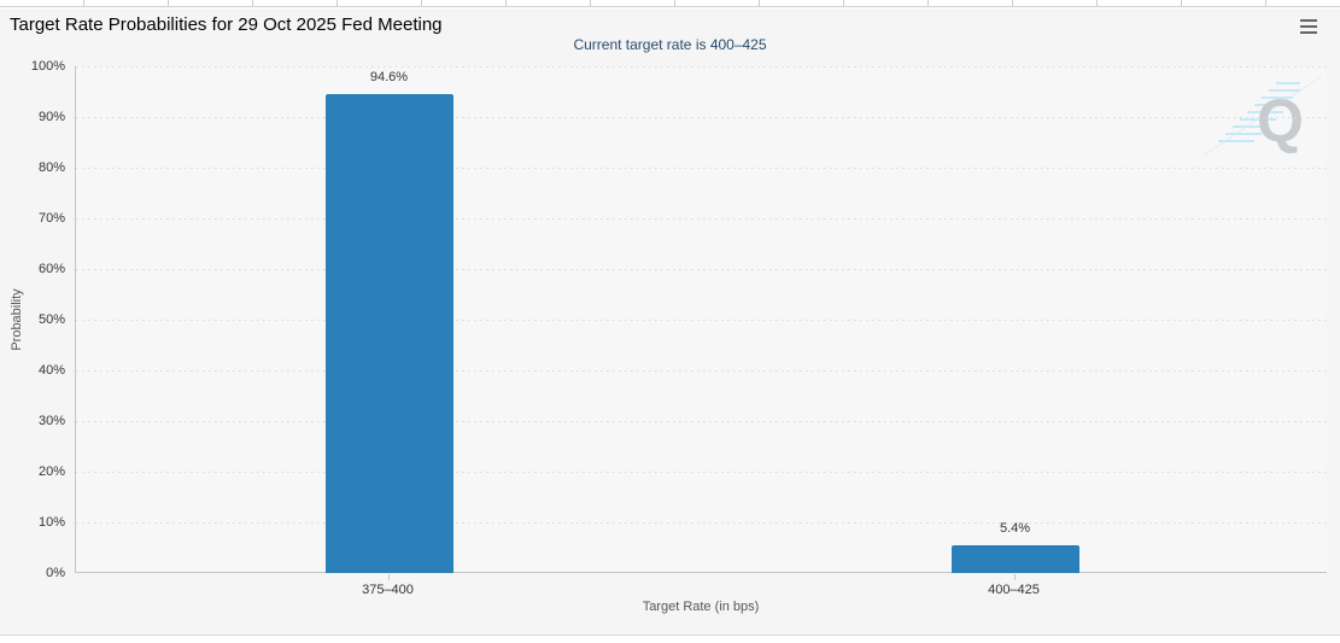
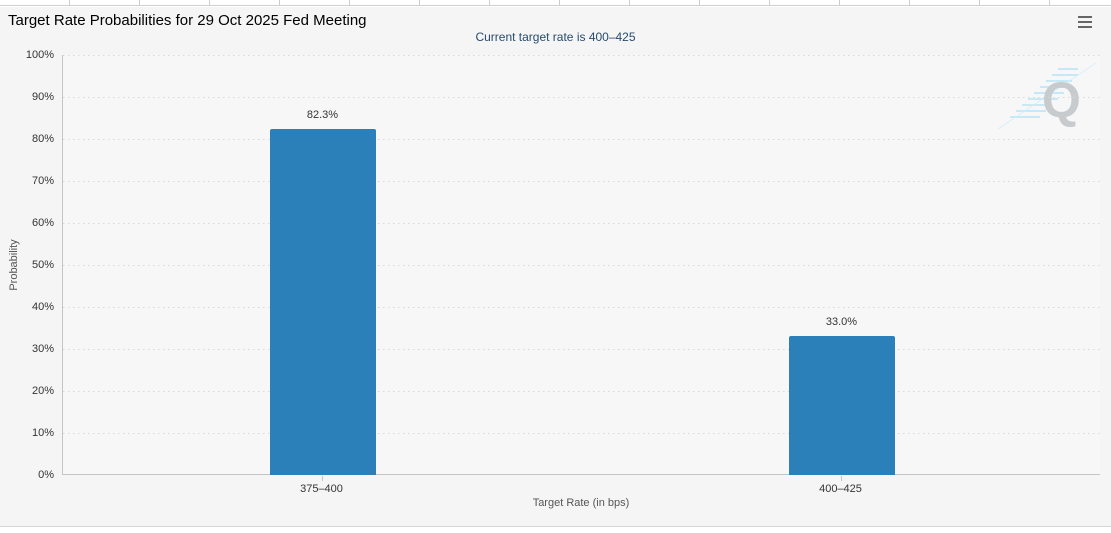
375–400: 94.6% -> 82.3%
400–425: 5.4% -> 33.0%
